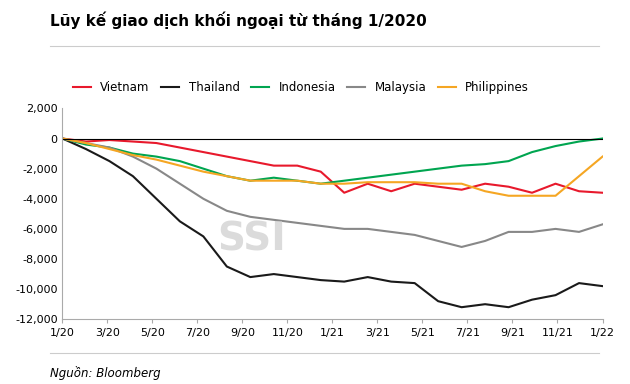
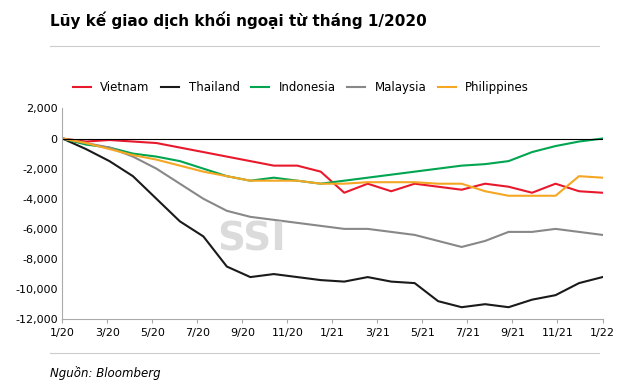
Thailand/1/22: -9,800 -> -9,200
Malaysia/1/22: -5,700 -> -6,400
Philippines/1/22: -1,200 -> -2,600
